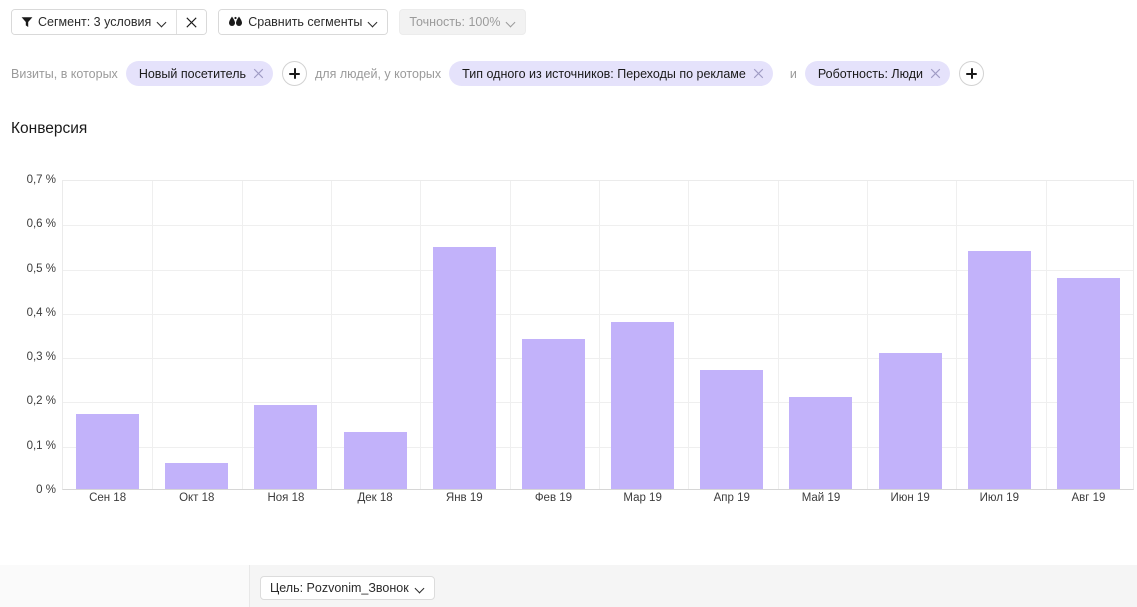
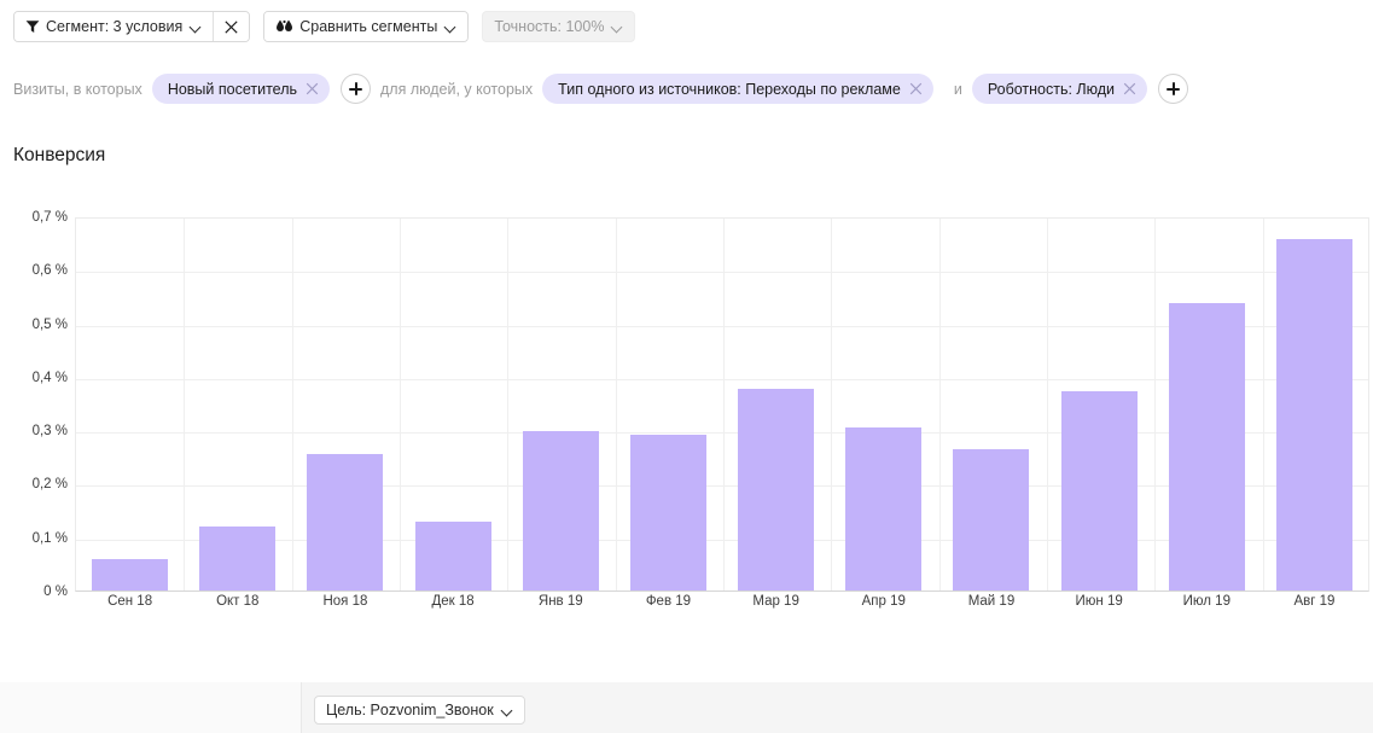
Сен 18: 0,17% -> 0,06%
Окт 18: 0,06% -> 0,12%
Ноя 18: 0,19% -> 0,26%
Янв 19: 0,55% -> 0,30%
Фев 19: 0,34% -> 0,29%
Апр 19: 0,27% -> 0,31%
Май 19: 0,21% -> 0,27%
Июн 19: 0,31% -> 0,38%
Авг 19: 0,48% -> 0,66%
